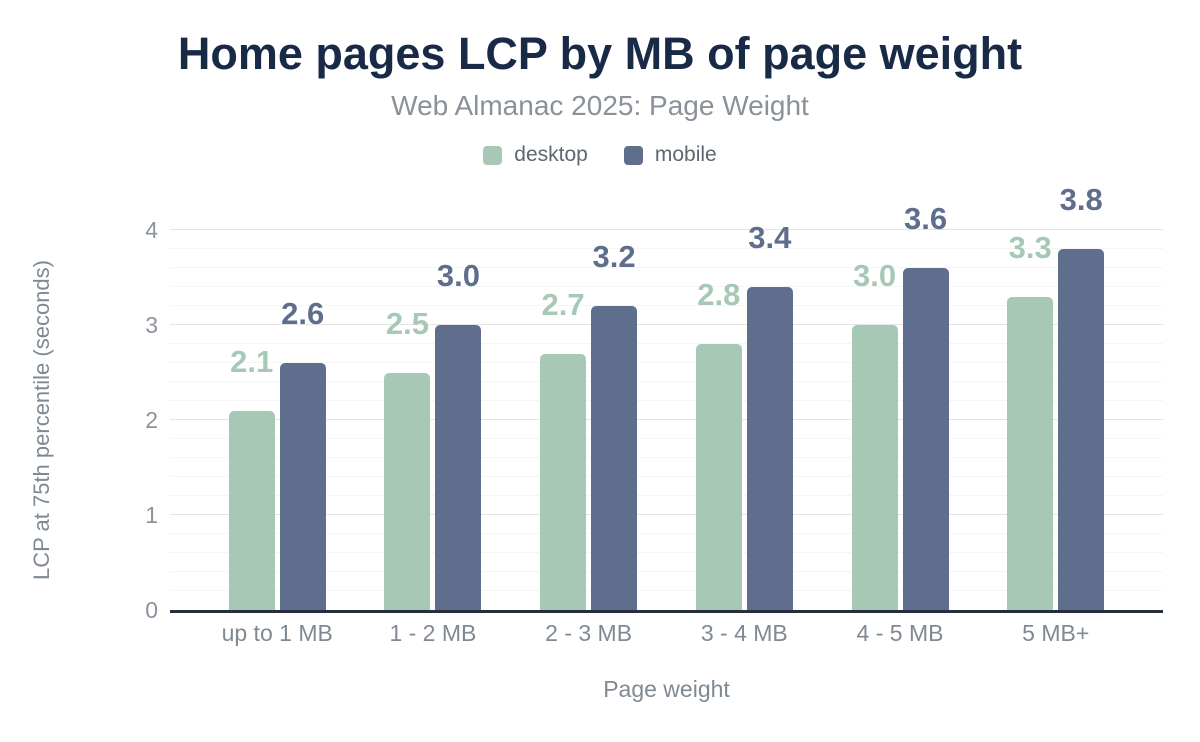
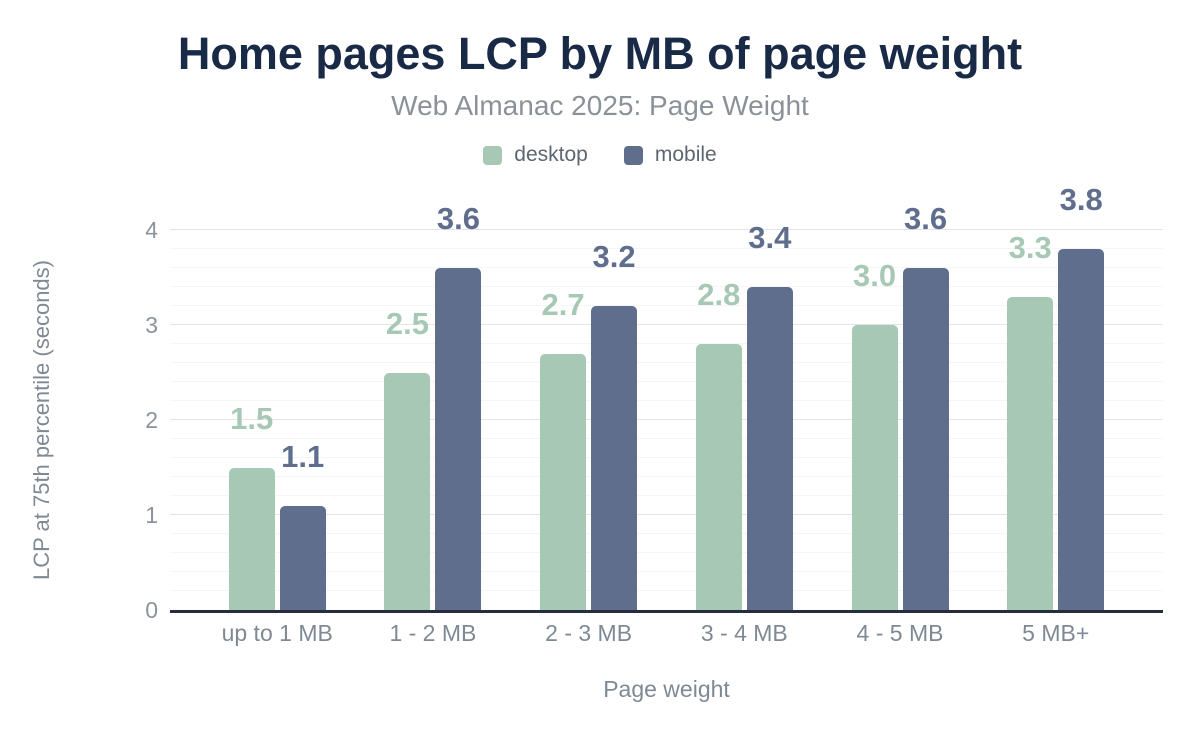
desktop/up to 1 MB: 2.1 -> 1.5
mobile/up to 1 MB: 2.6 -> 1.1
mobile/1 - 2 MB: 3.0 -> 3.6
